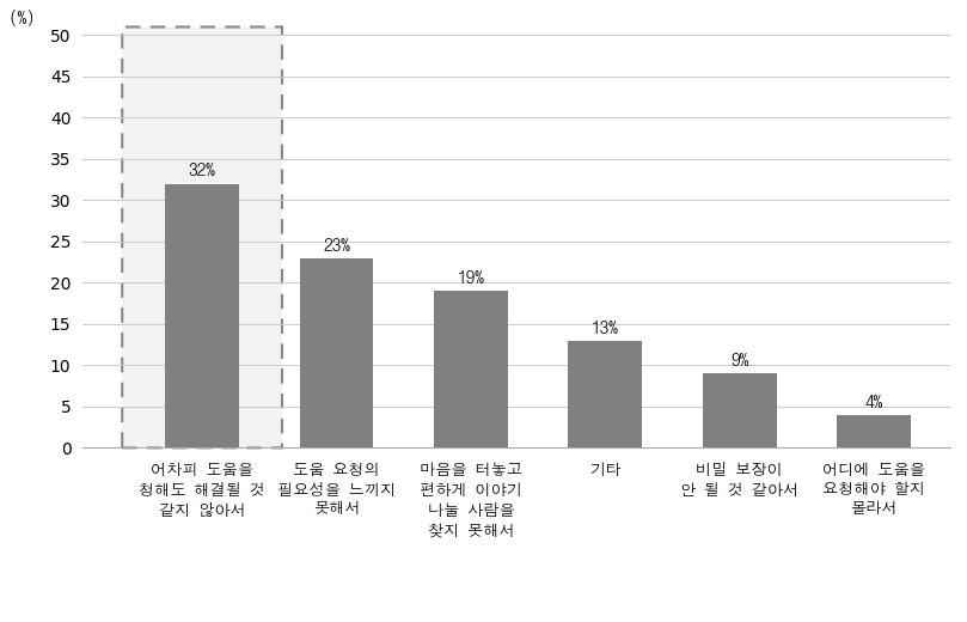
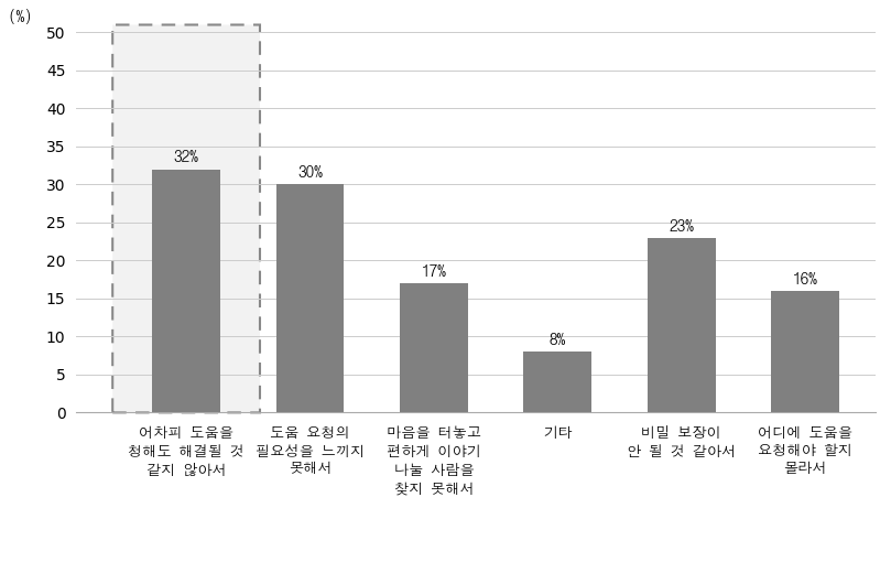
도움 요청의 필요성을 느끼지 못해서: 23% -> 30%
마음을 터놓고 편하게 이야기 나눌 사람을 찾지 못해서: 19% -> 17%
기타: 13% -> 8%
비밀 보장이 안 될 것 같아서: 9% -> 23%
어디에 도움을 요청해야 할지 몰라서: 4% -> 16%
